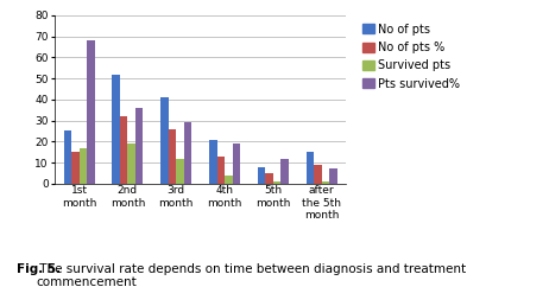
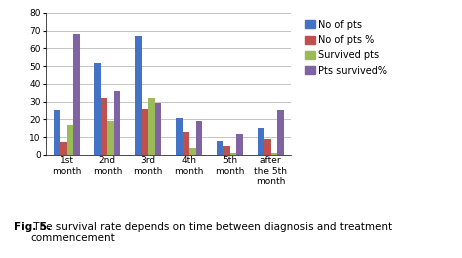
No of pts %/1st month: 15 -> 7
No of pts/3rd month: 41 -> 67
Survived pts/3rd month: 12 -> 32
Pts survived%/after the 5th month: 7 -> 25
